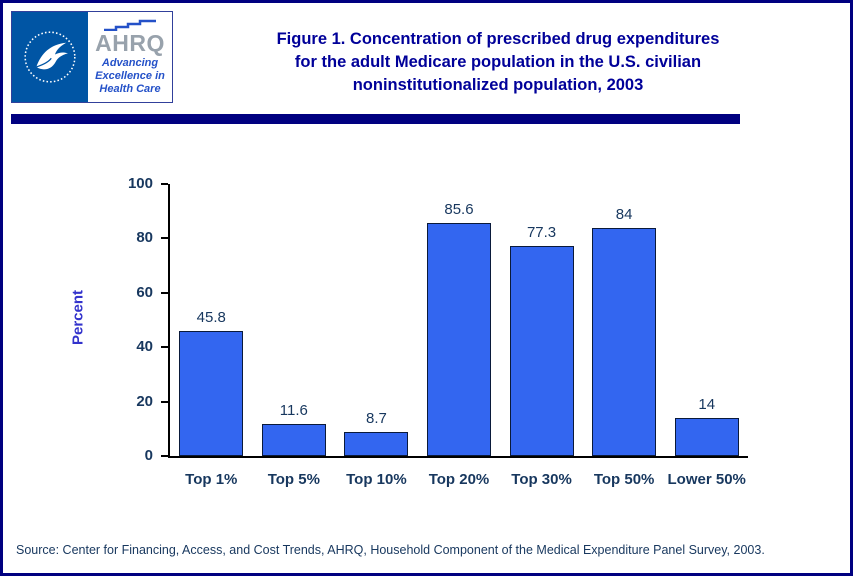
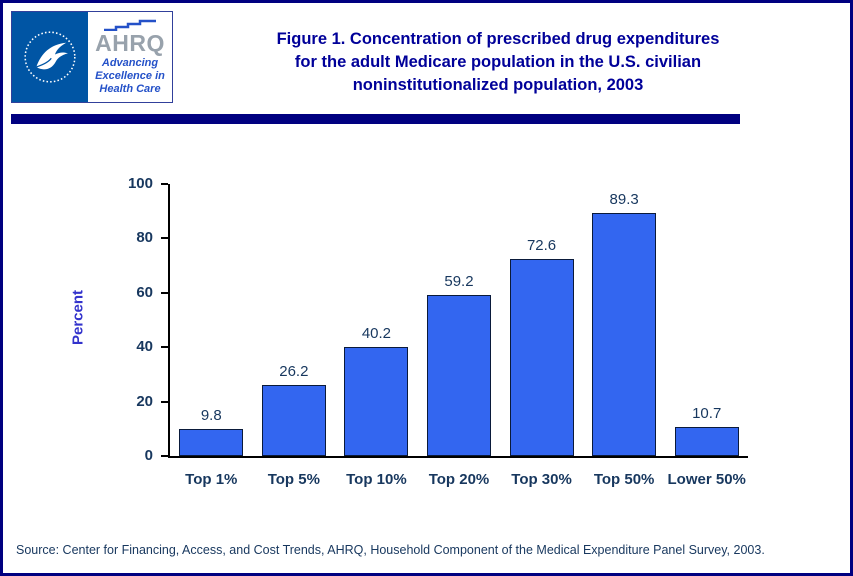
Top 1%: 45.8 -> 9.8
Top 5%: 11.6 -> 26.2
Top 10%: 8.7 -> 40.2
Top 20%: 85.6 -> 59.2
Top 30%: 77.3 -> 72.6
Top 50%: 84 -> 89.3
Lower 50%: 14 -> 10.7
